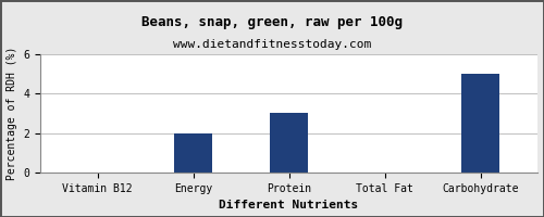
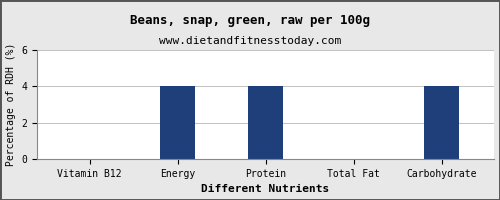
Energy: 2 -> 4
Protein: 3 -> 4
Carbohydrate: 5 -> 4
